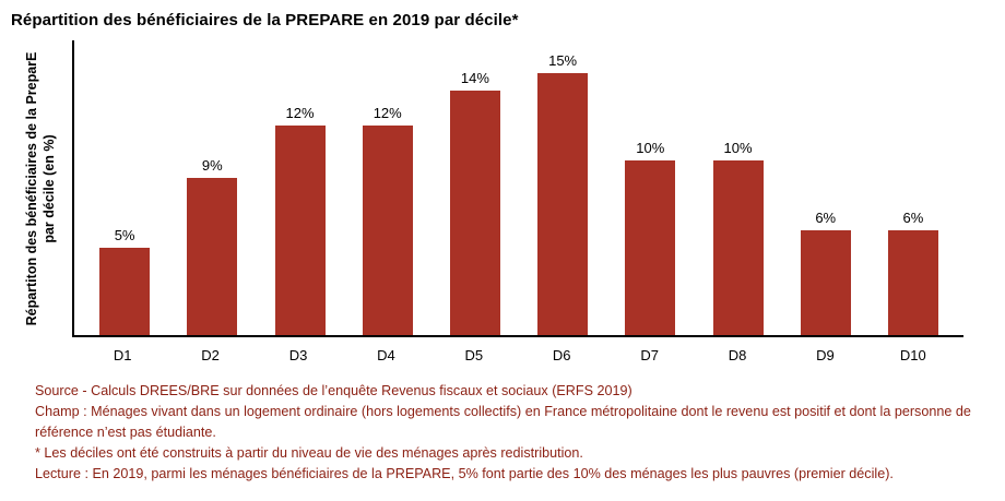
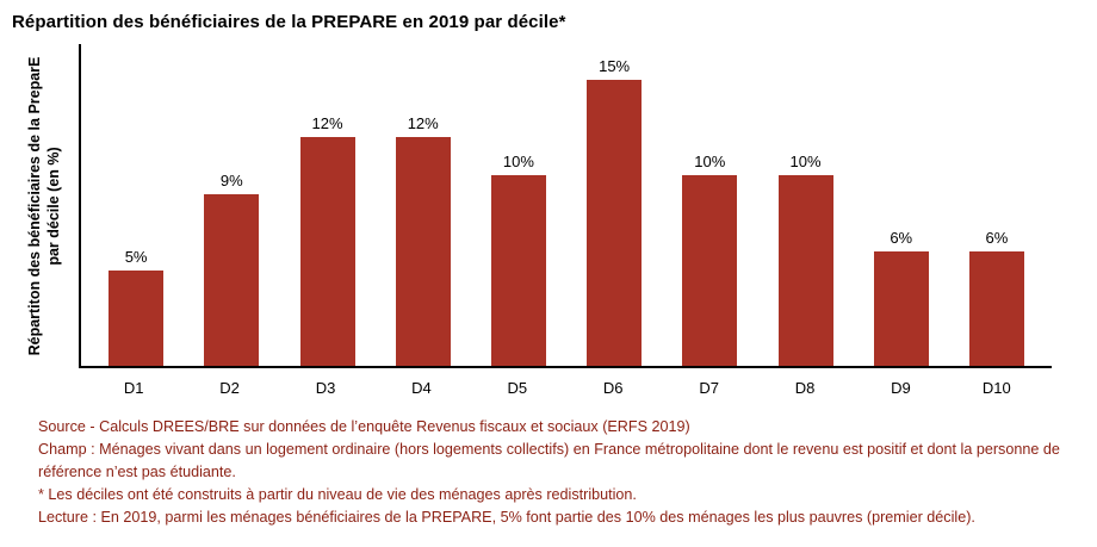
D5: 14% -> 10%
